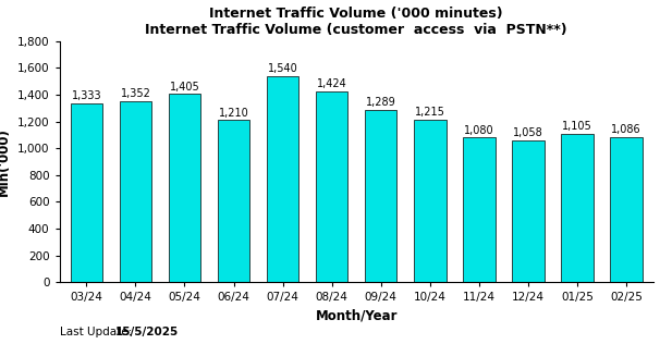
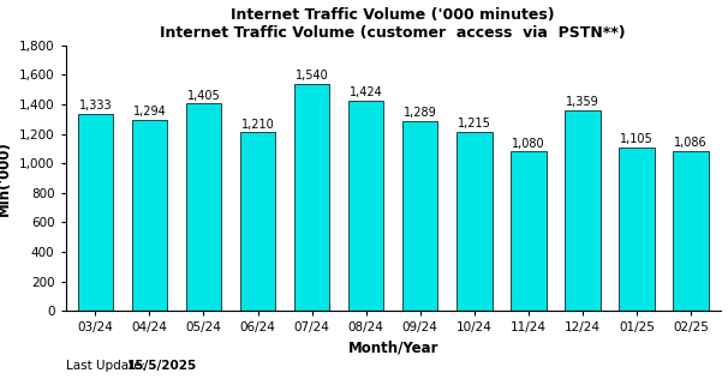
04/24: 1,352 -> 1,294
12/24: 1,058 -> 1,359
